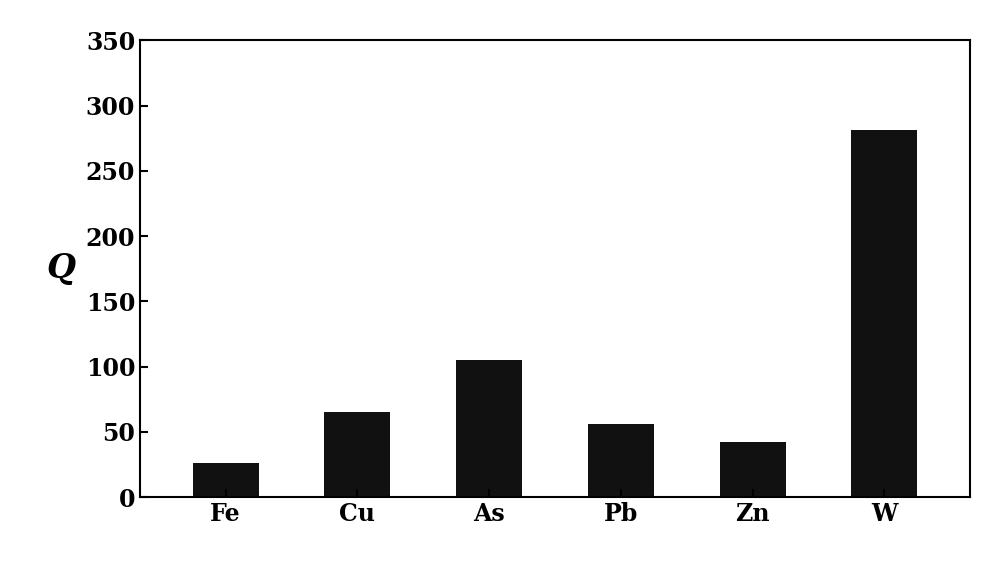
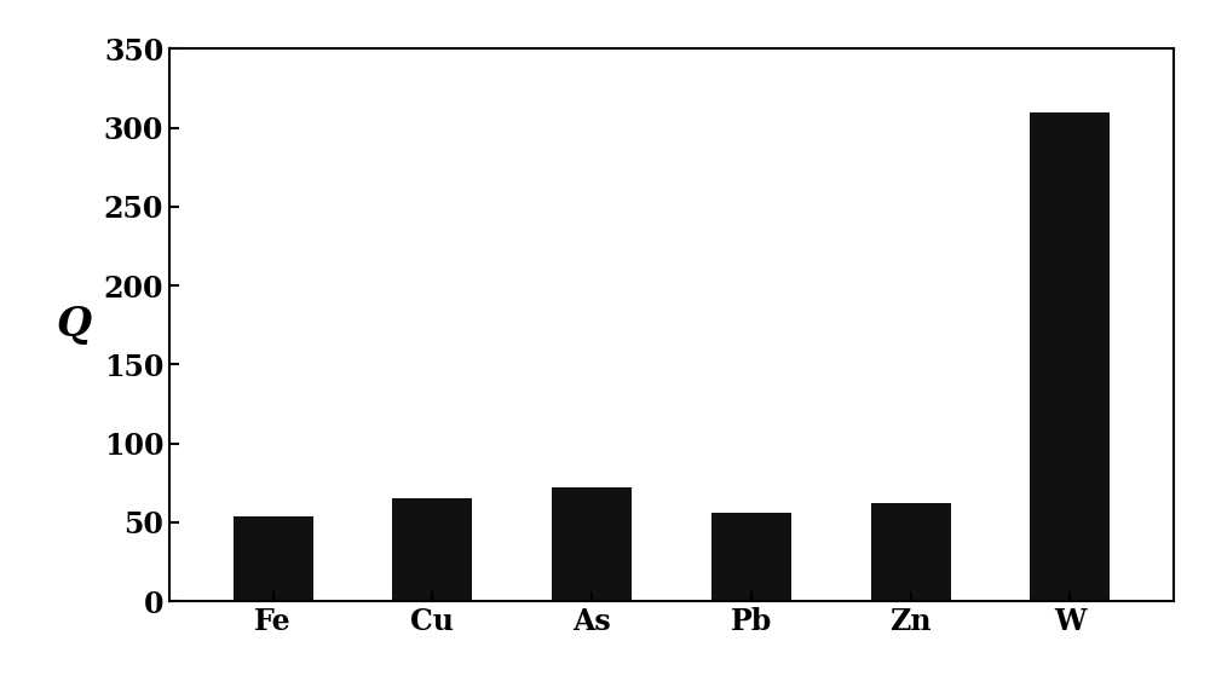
Fe: 26 -> 54
As: 105 -> 72
Zn: 42 -> 62
W: 281 -> 310
